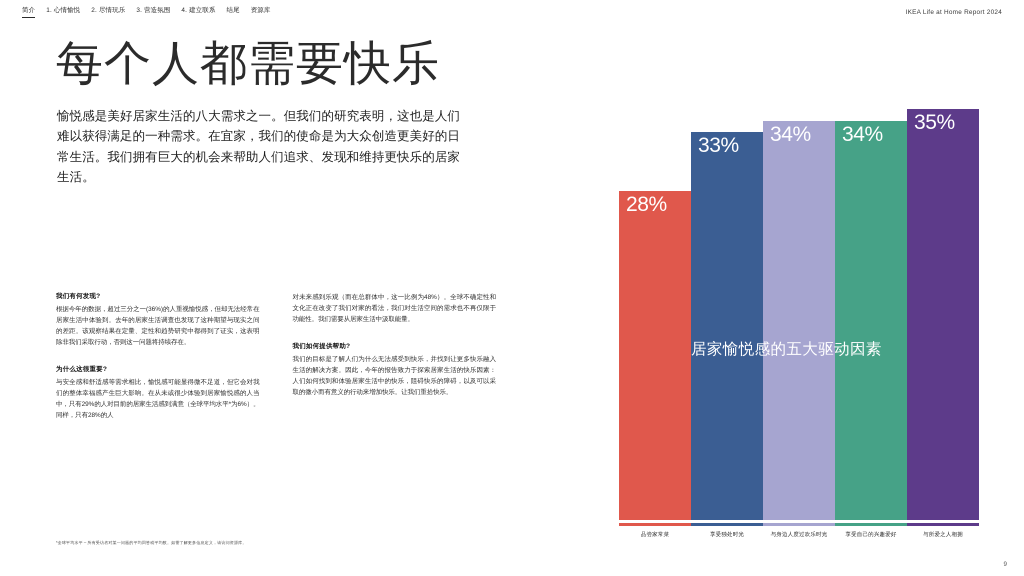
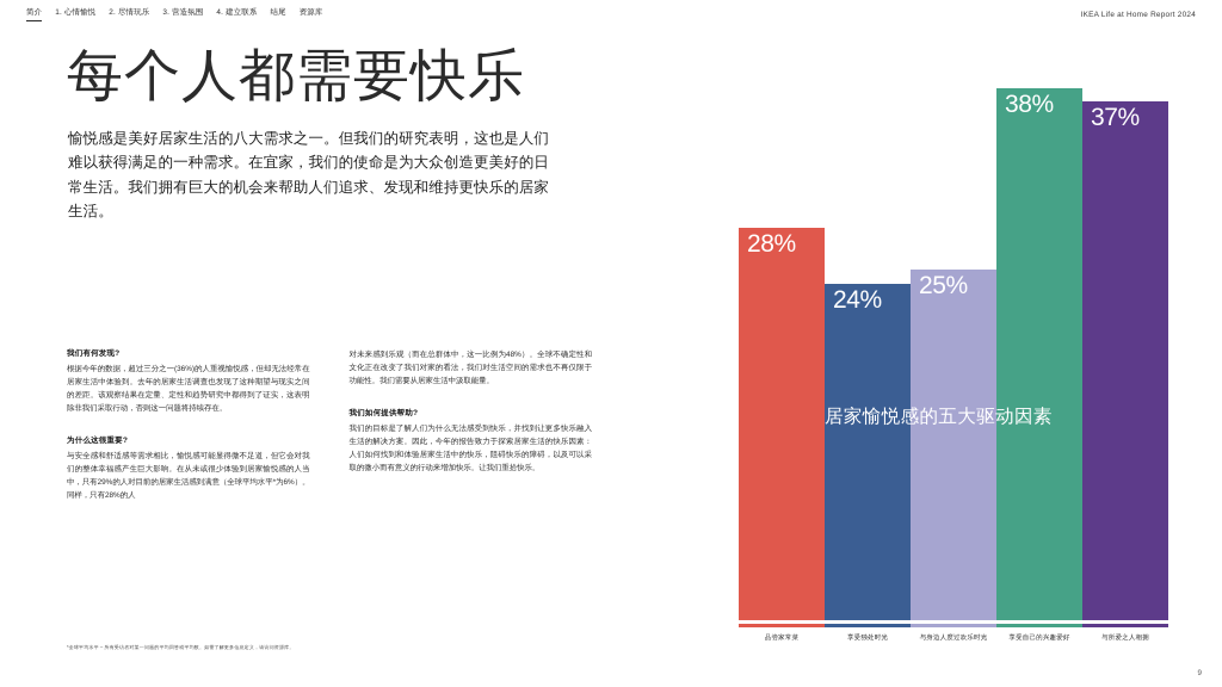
享受独处时光: 33% -> 24%
与身边人度过欢乐时光: 34% -> 25%
享受自己的兴趣爱好: 34% -> 38%
与所爱之人相拥: 35% -> 37%
